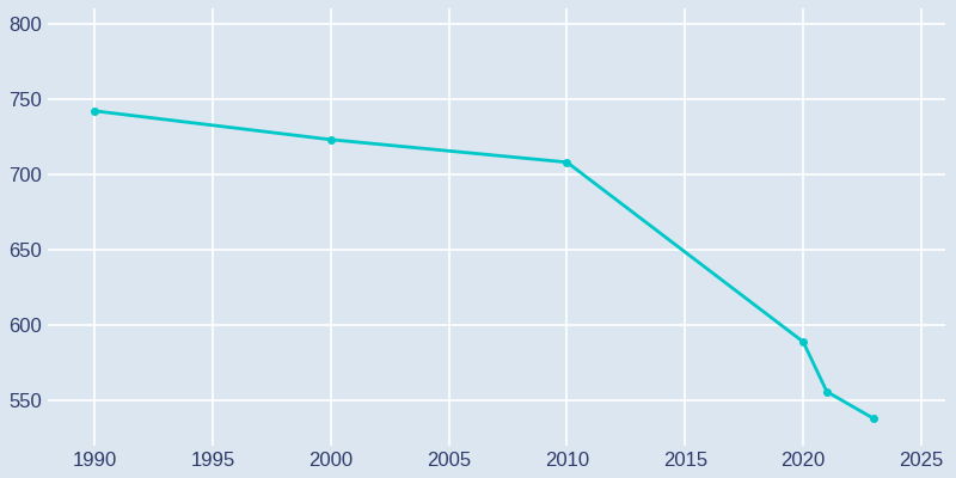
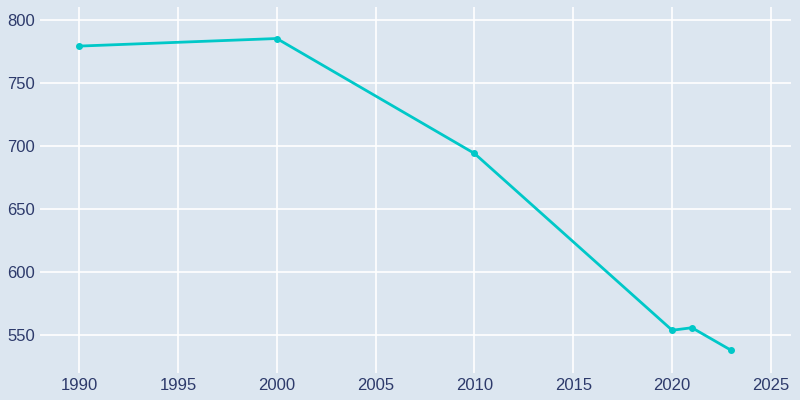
1990: 742 -> 779
2000: 723 -> 785
2010: 708 -> 694
2020: 589 -> 554
